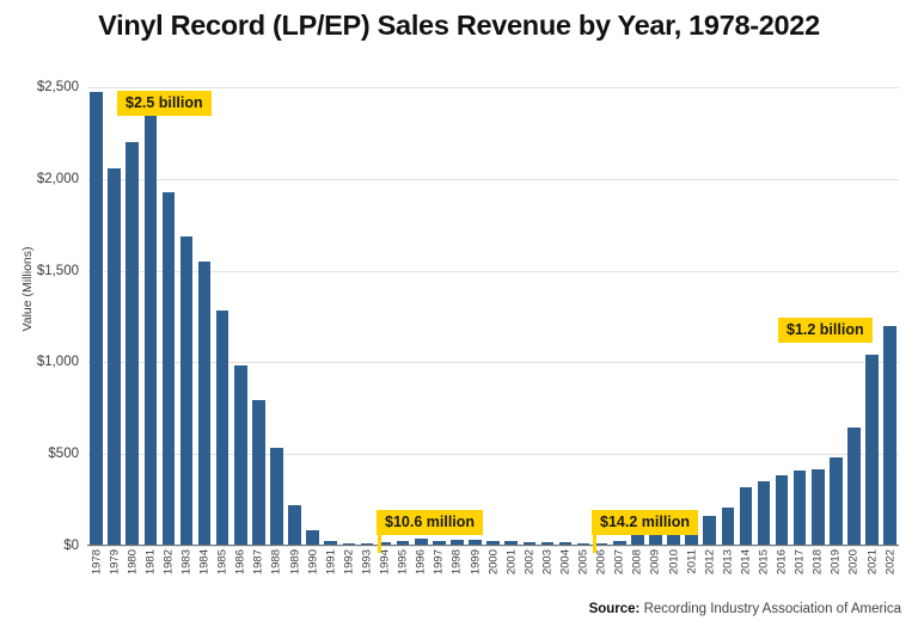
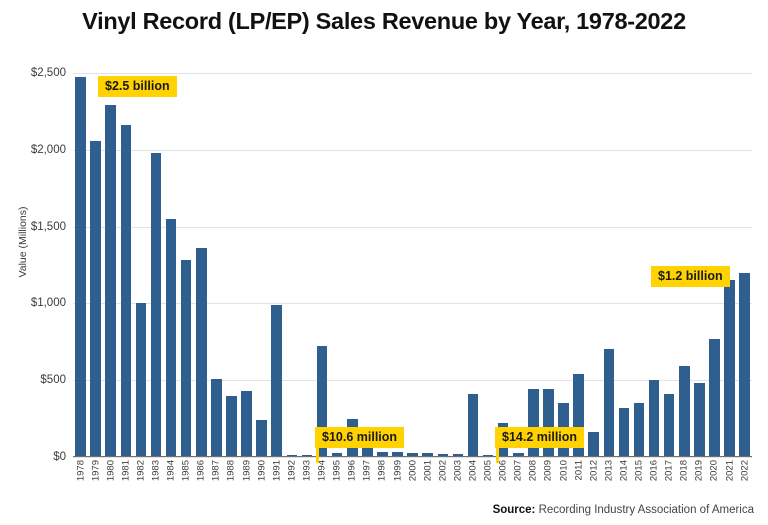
1980: $2200 -> $2290
1981: $2340 -> $2160
1982: $1920 -> $1000
1983: $1690 -> $1980
1986: $980 -> $1360
1987: $790 -> $510
1988: $530 -> $400
1989: $220 -> $430
1990: $90 -> $240
1991: $30 -> $990
1994: $20 -> $720
1996: $40 -> $250
1997: $30 -> $160
2004: $20 -> $410
2006: $20 -> $220
2008: $60 -> $440
2009: $60 -> $440
2010: $90 -> $350
2011: $120 -> $540
2013: $210 -> $700
2016: $390 -> $500
2018: $420 -> $590
2020: $640 -> $770
2021: $1040 -> $1150
